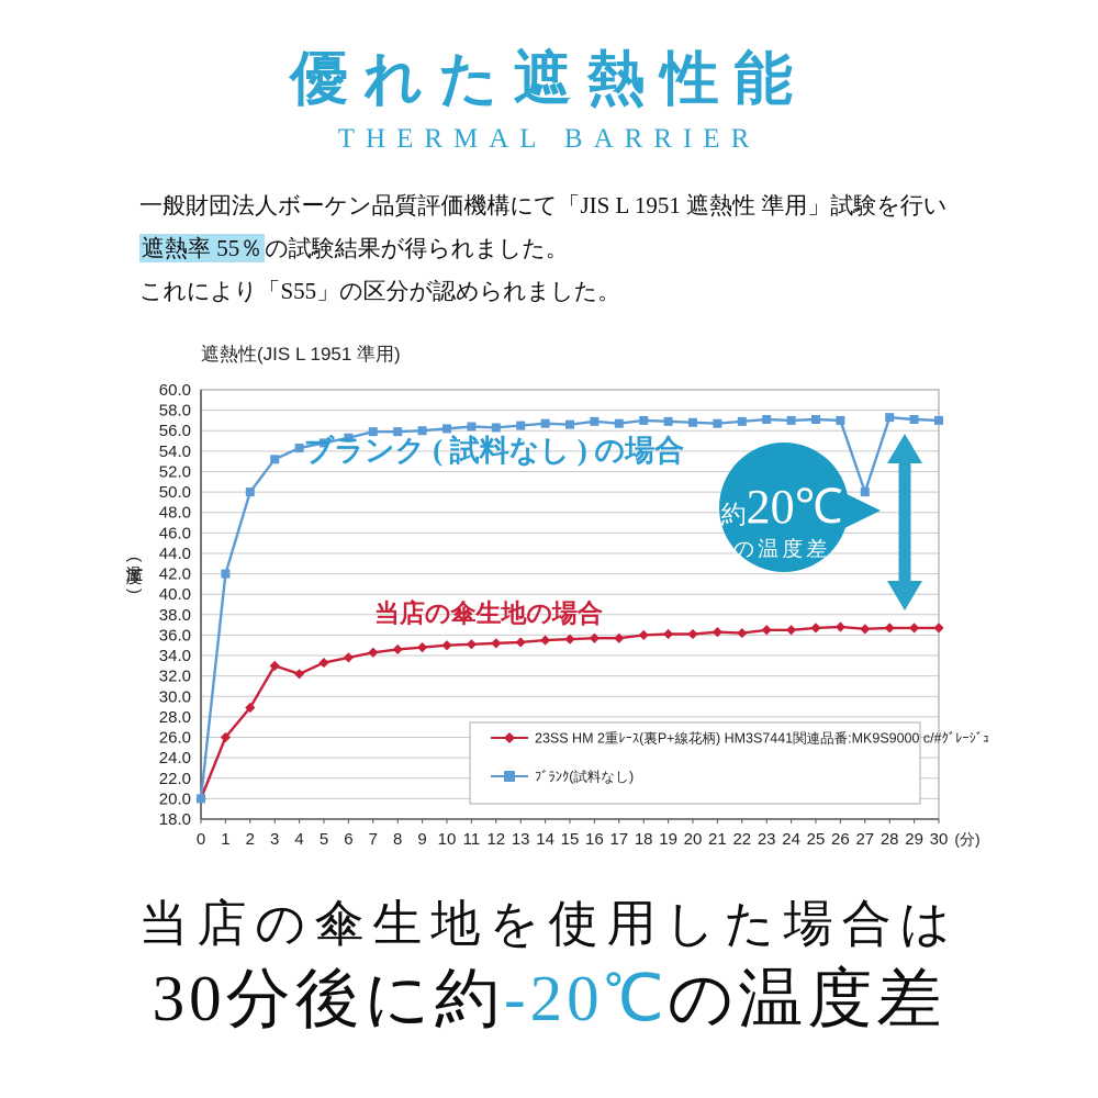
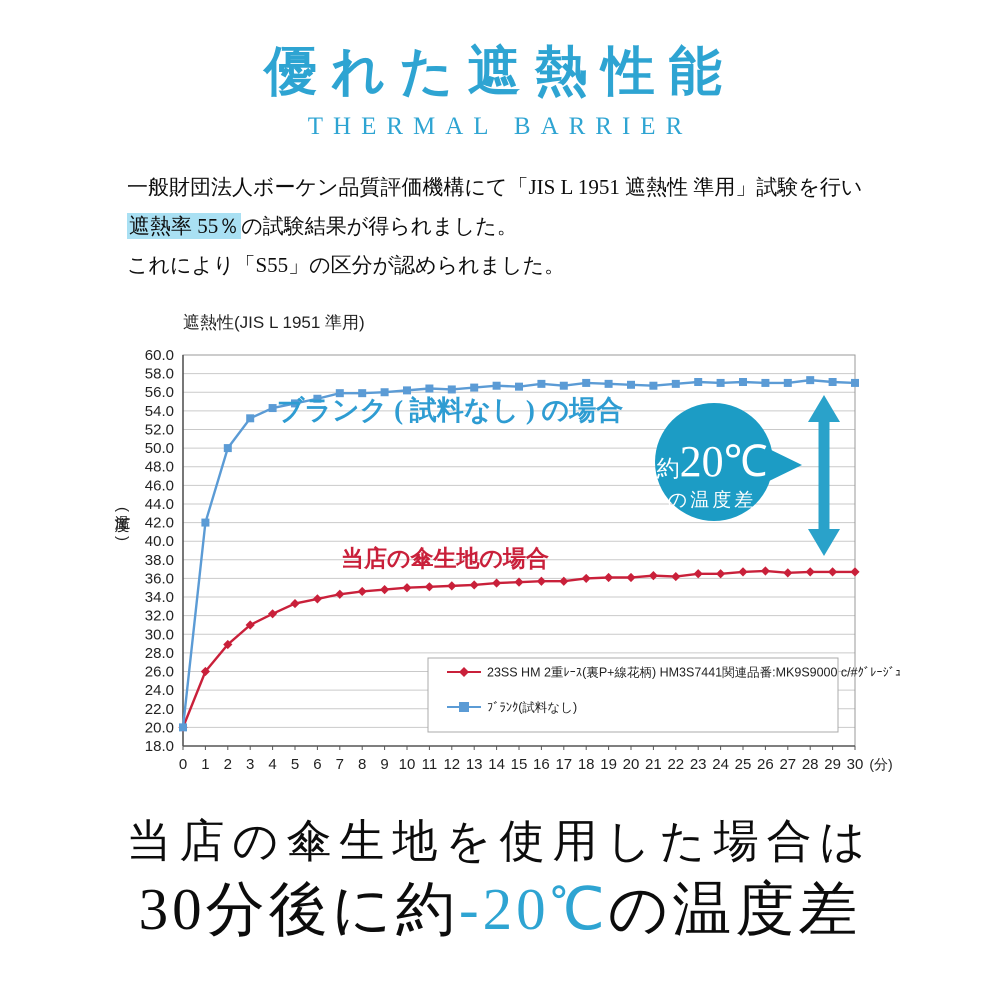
23SS HM 2重ﾚｰｽ(裏P+線花柄) HM3S7441関連品番:MK9S9000 c/#ｸﾞﾚｰｼﾞｭ/3: 33 -> 31
ﾌﾞﾗﾝｸ(試料なし)/27: 50 -> 57
